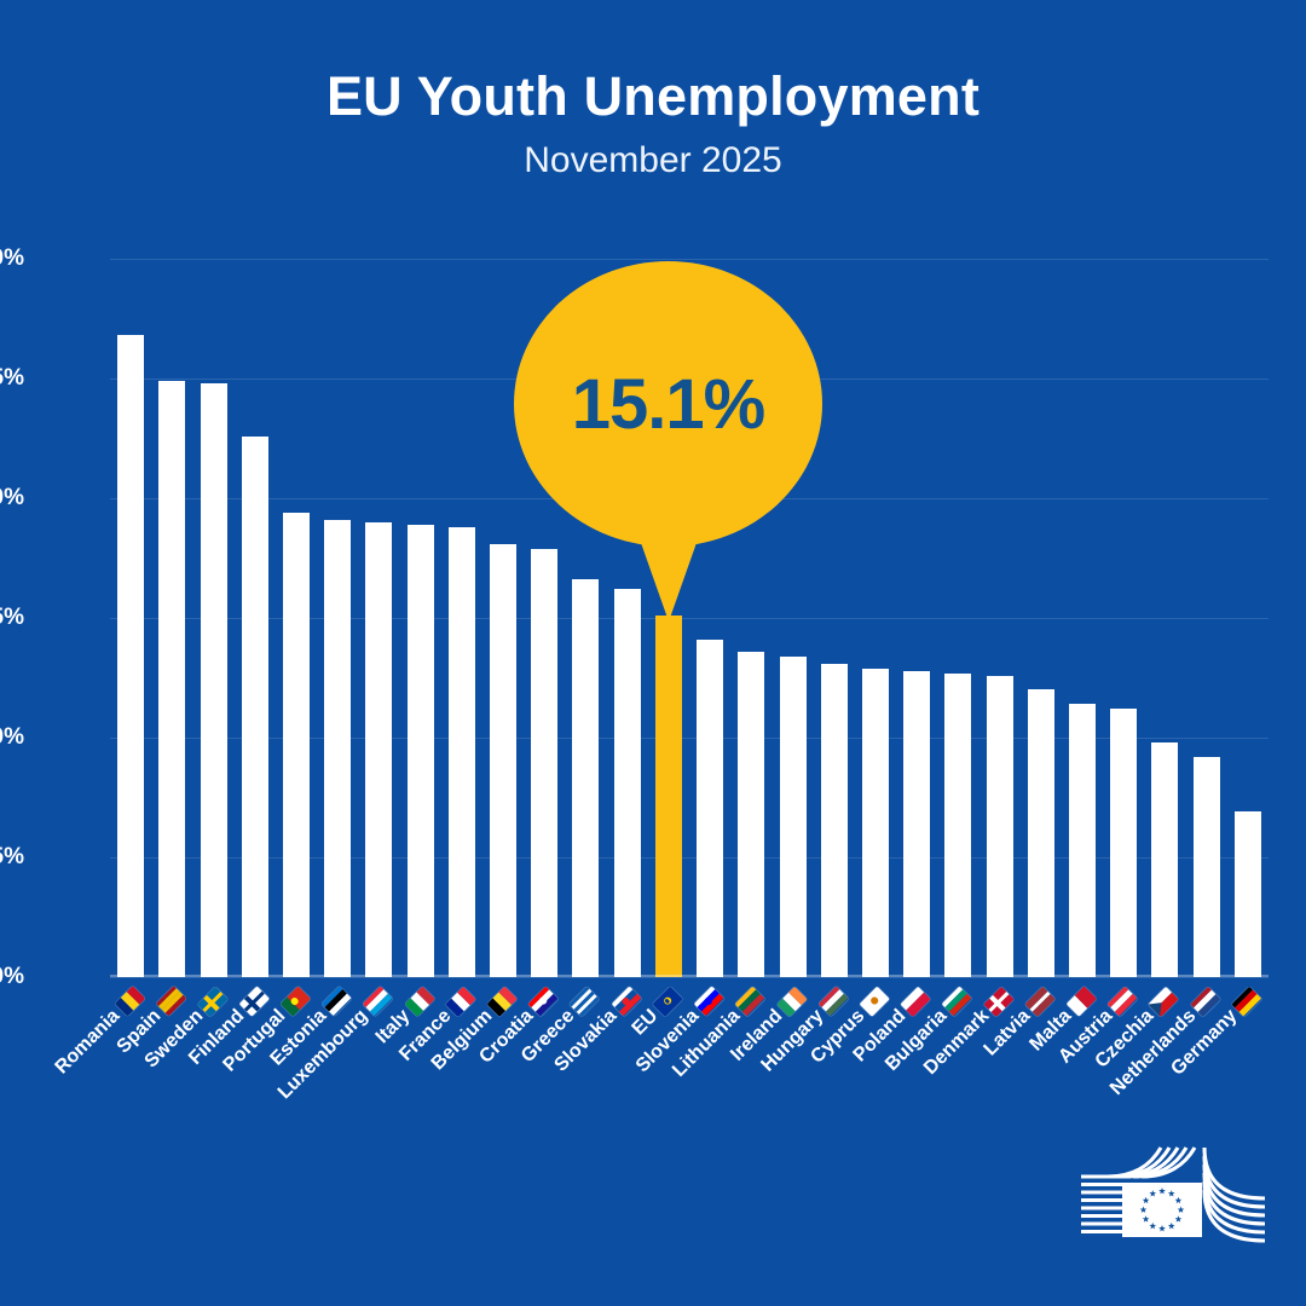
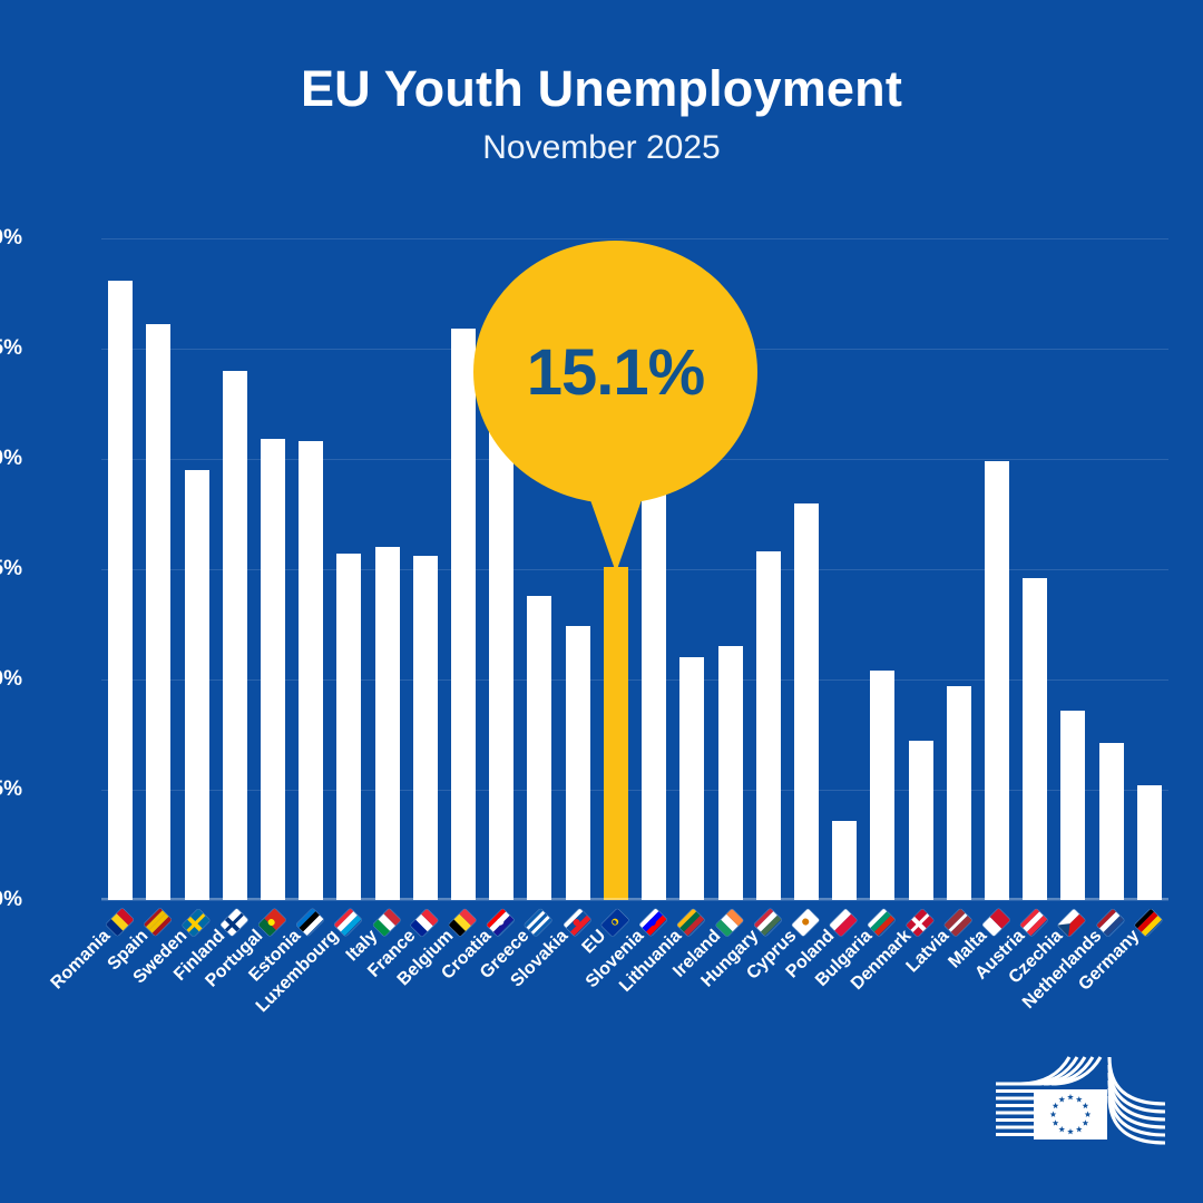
Romania: 26.8% -> 28.1%
Spain: 24.9% -> 26.1%
Sweden: 24.8% -> 19.5%
Finland: 22.6% -> 24.0%
Portugal: 19.4% -> 20.9%
Estonia: 19.1% -> 20.8%
Luxembourg: 19.0% -> 15.7%
Italy: 18.9% -> 16.0%
France: 18.8% -> 15.6%
Belgium: 18.1% -> 25.9%
Croatia: 17.9% -> 22.7%
Greece: 16.6% -> 13.8%
Slovakia: 16.2% -> 12.4%
Slovenia: 14.1% -> 26.0%
Lithuania: 13.6% -> 11.0%
Ireland: 13.4% -> 11.5%
Hungary: 13.1% -> 15.8%
Cyprus: 12.9% -> 18.0%
Poland: 12.8% -> 3.6%
Bulgaria: 12.7% -> 10.4%
Denmark: 12.6% -> 7.2%
Latvia: 12.0% -> 9.7%
Malta: 11.4% -> 19.9%
Austria: 11.2% -> 14.6%
Czechia: 9.8% -> 8.6%
Netherlands: 9.2% -> 7.1%
Germany: 6.9% -> 5.2%
